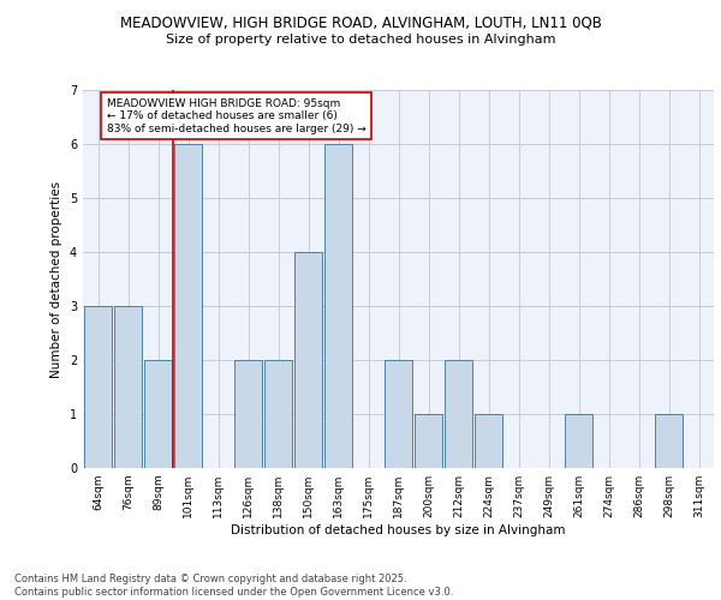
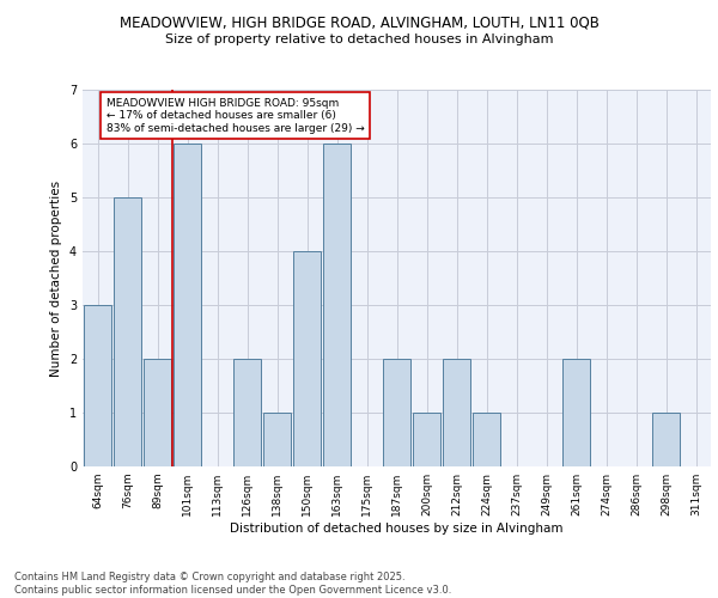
76sqm: 3 -> 5
138sqm: 2 -> 1
261sqm: 1 -> 2
